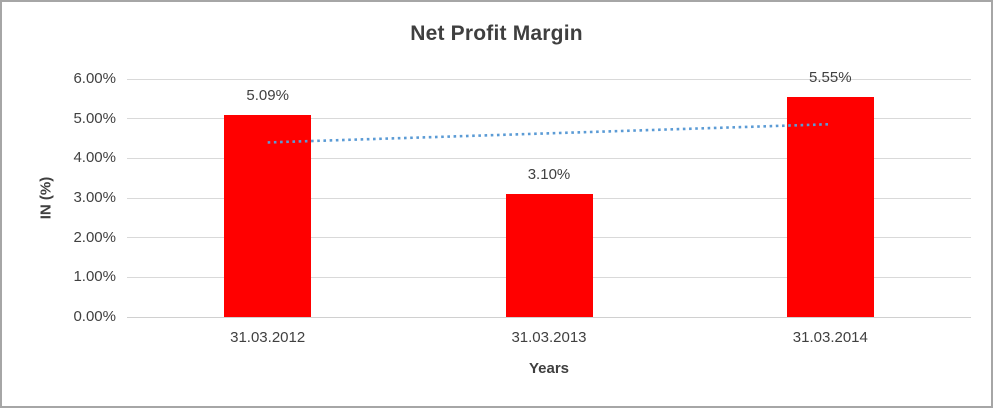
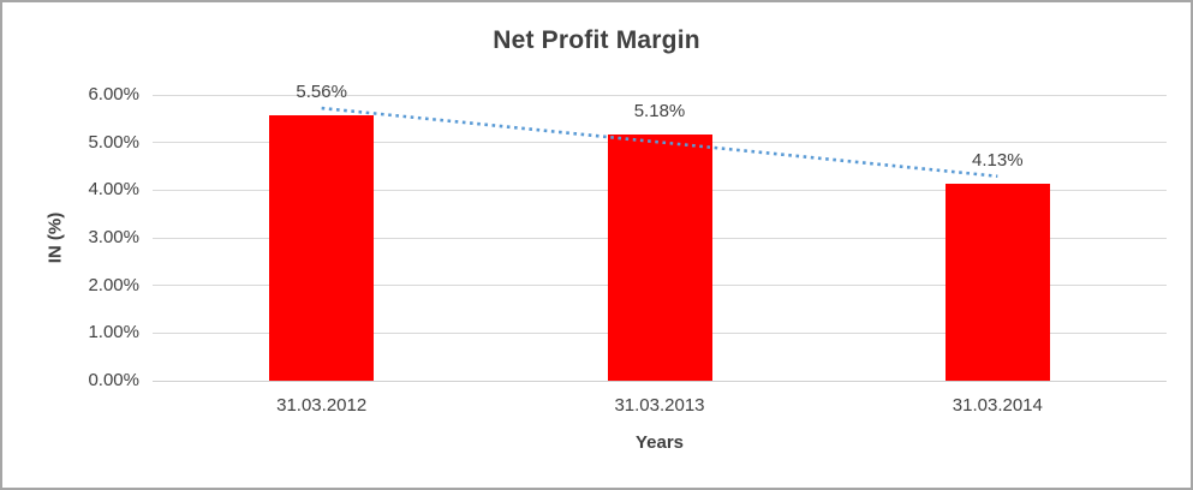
31.03.2012: 5.09% -> 5.56%
31.03.2013: 3.10% -> 5.18%
31.03.2014: 5.55% -> 4.13%
